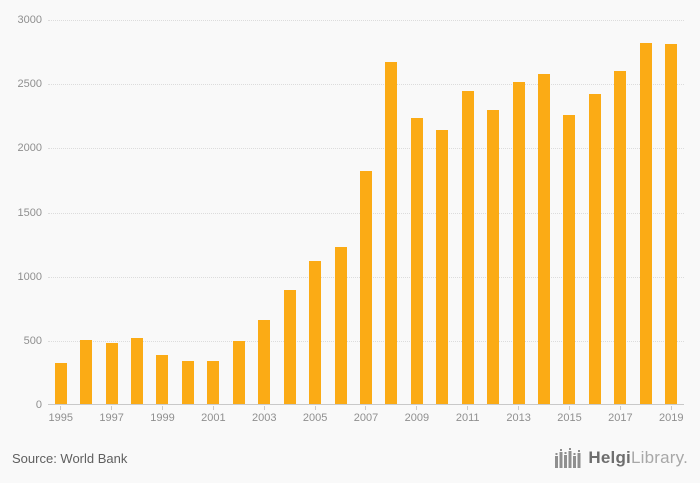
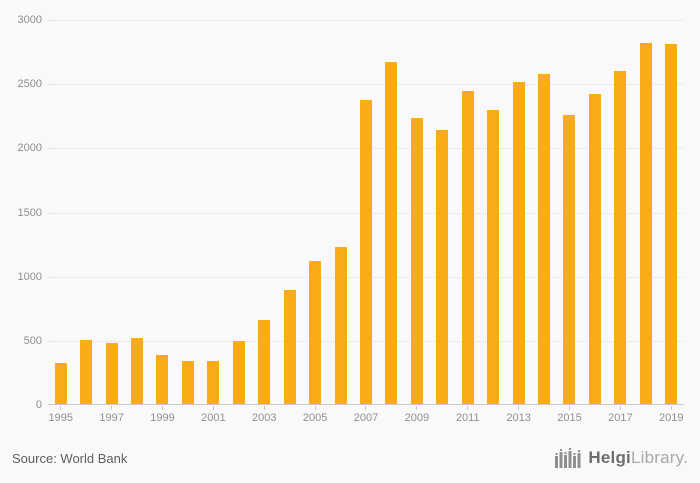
2007: 1820 -> 2380
